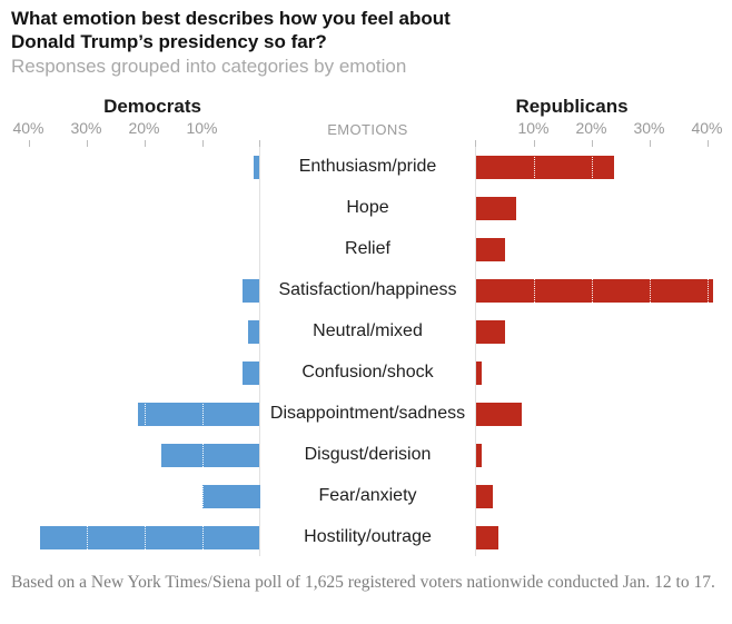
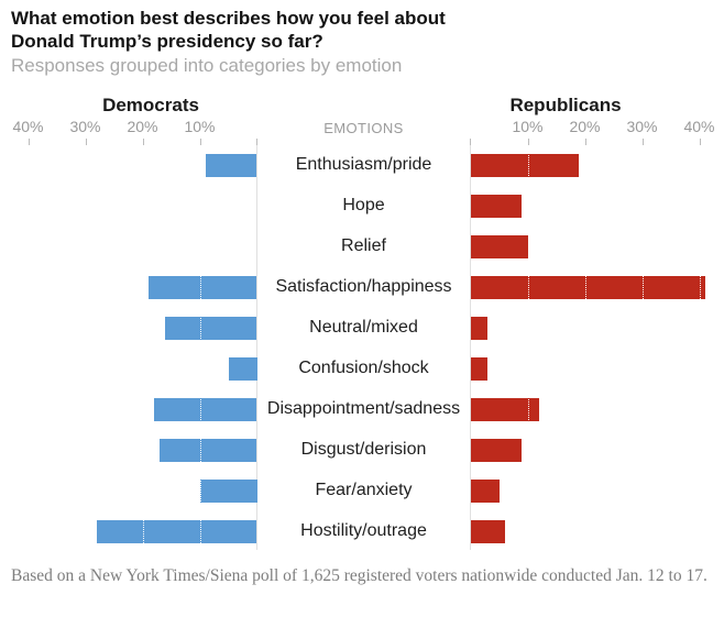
Democrats/Enthusiasm/pride: 1% -> 9%
Republicans/Enthusiasm/pride: 24% -> 19%
Republicans/Hope: 7% -> 9%
Republicans/Relief: 5% -> 10%
Democrats/Satisfaction/happiness: 3% -> 19%
Democrats/Neutral/mixed: 2% -> 16%
Republicans/Neutral/mixed: 5% -> 3%
Democrats/Confusion/shock: 3% -> 5%
Republicans/Confusion/shock: 1% -> 3%
Democrats/Disappointment/sadness: 21% -> 18%
Republicans/Disappointment/sadness: 8% -> 12%
Republicans/Disgust/derision: 1% -> 9%
Republicans/Fear/anxiety: 3% -> 5%
Democrats/Hostility/outrage: 38% -> 28%
Republicans/Hostility/outrage: 4% -> 6%
